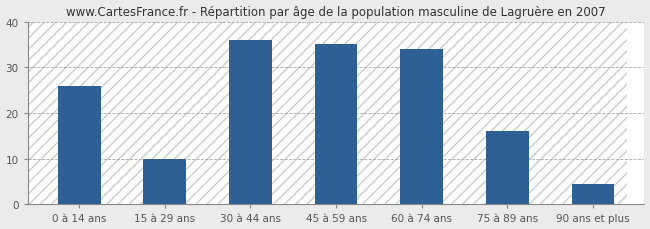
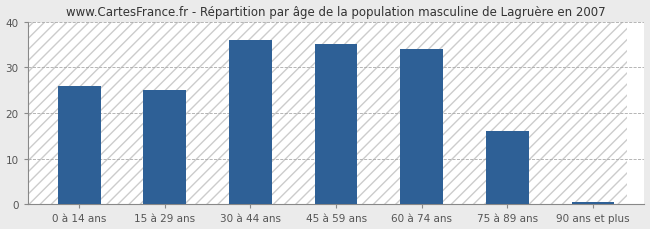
15 à 29 ans: 10.0 -> 25.0
90 ans et plus: 4.5 -> 0.5
